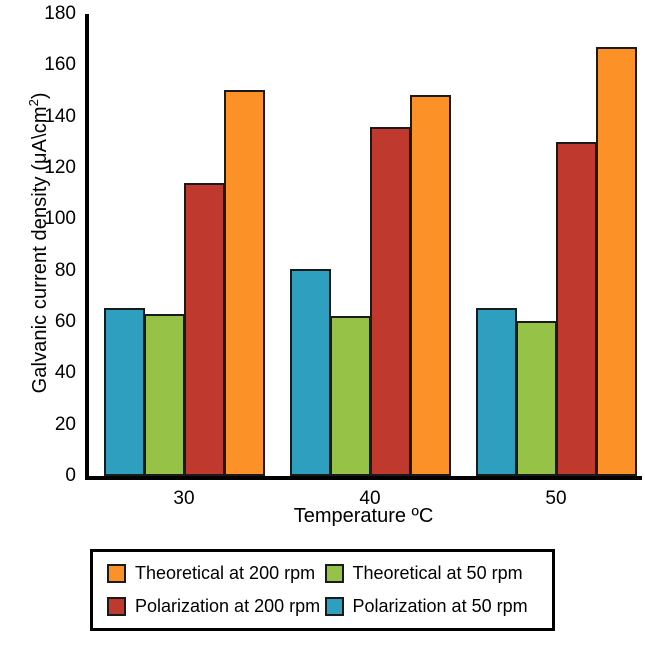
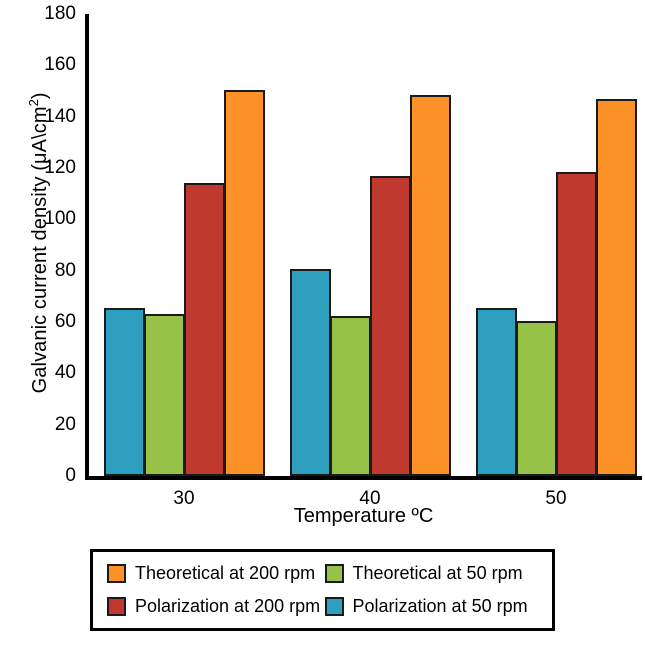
Polarization at 200 rpm/40: 136 -> 117
Polarization at 200 rpm/50: 130 -> 118
Theoretical at 200 rpm/50: 167 -> 147
